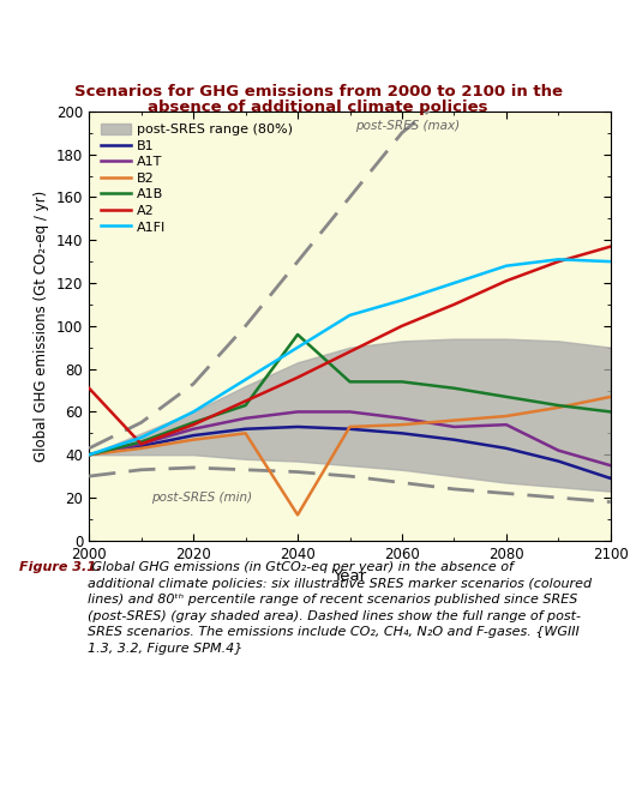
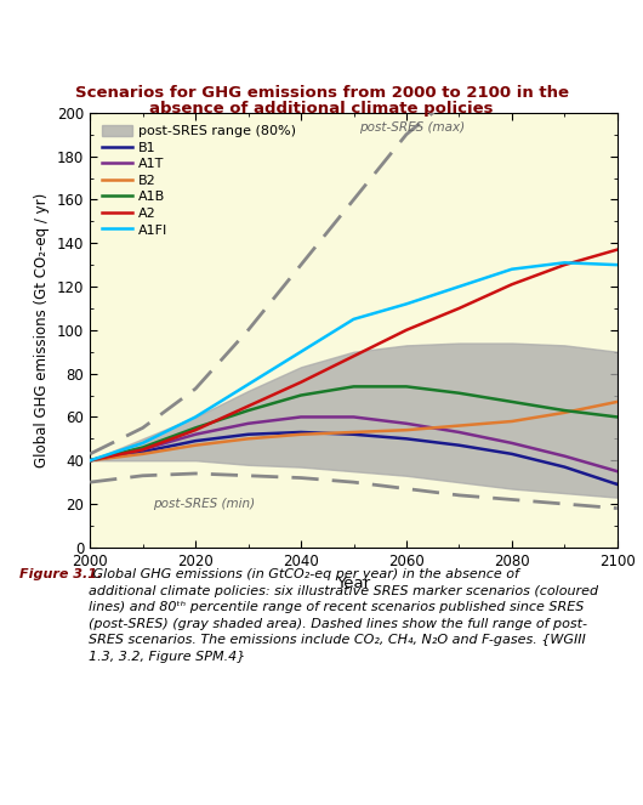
A2/2000: 71 -> 40
B2/2040: 12 -> 52
A1B/2040: 96 -> 70
A1T/2080: 54 -> 48
